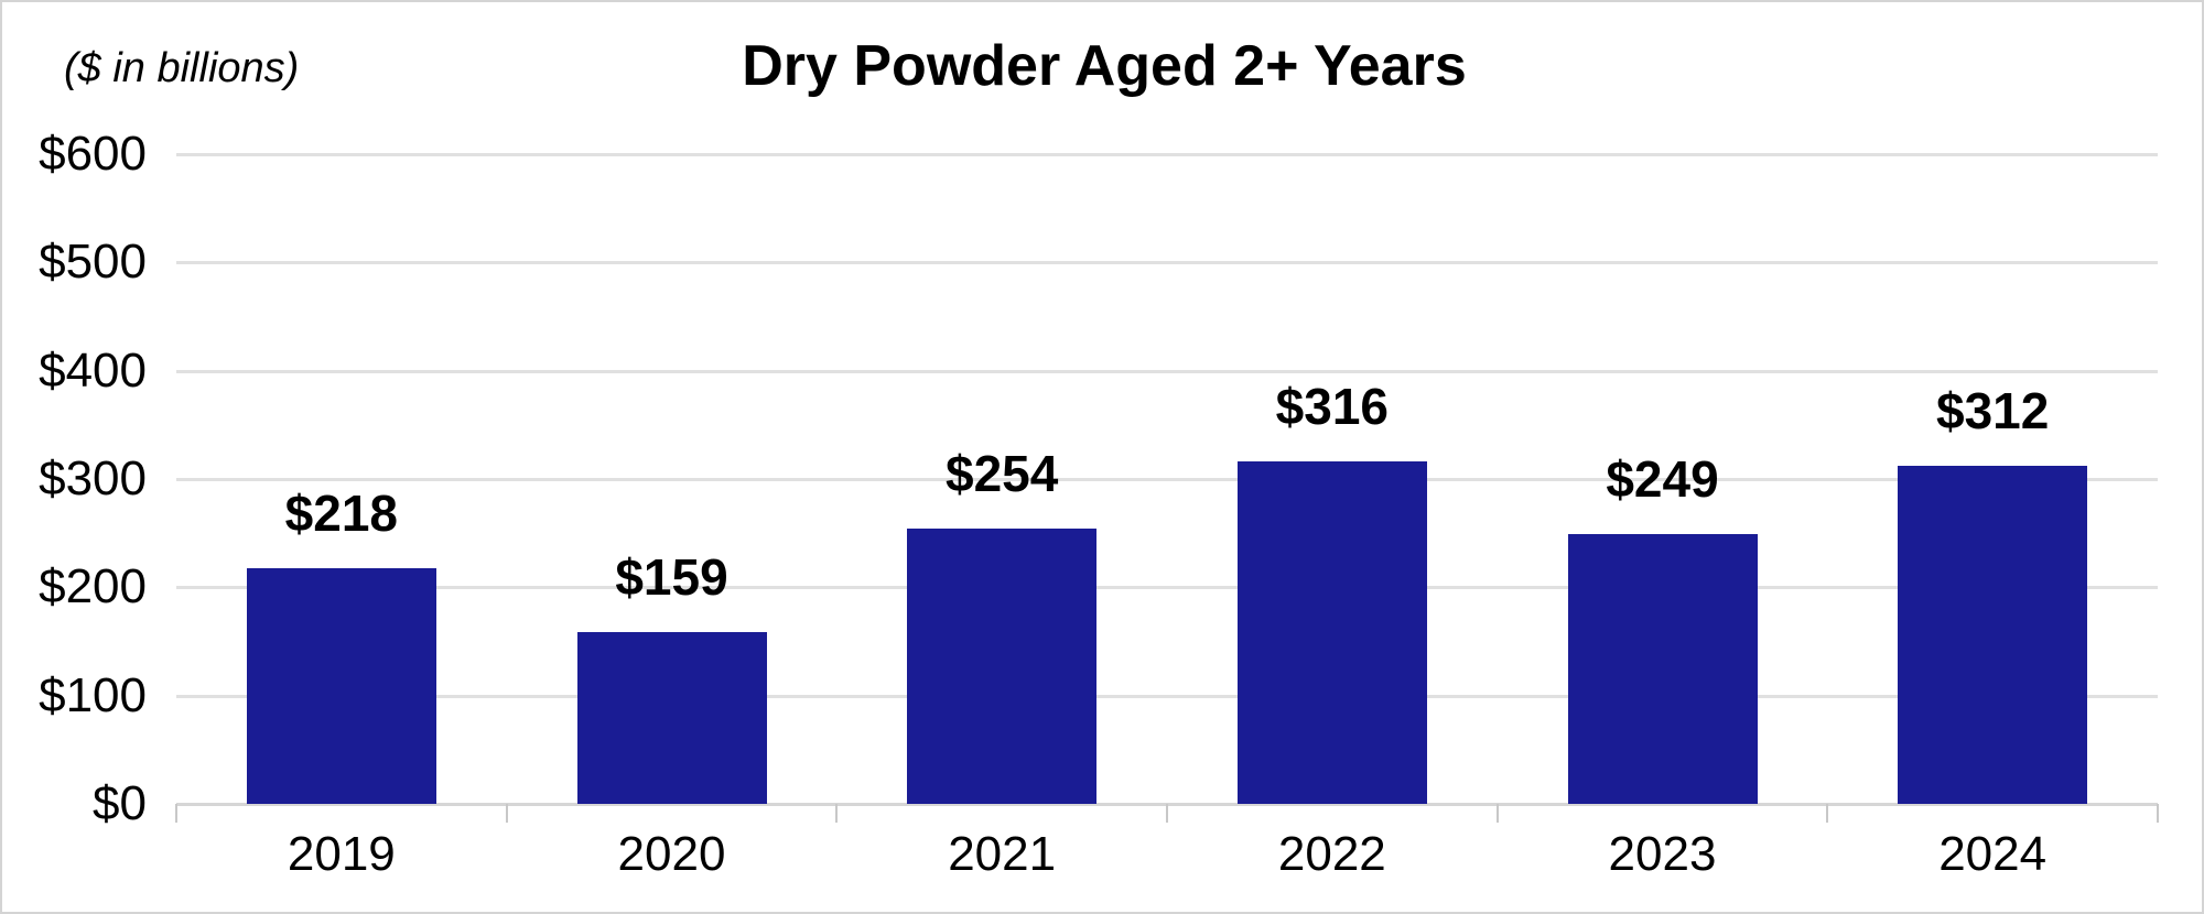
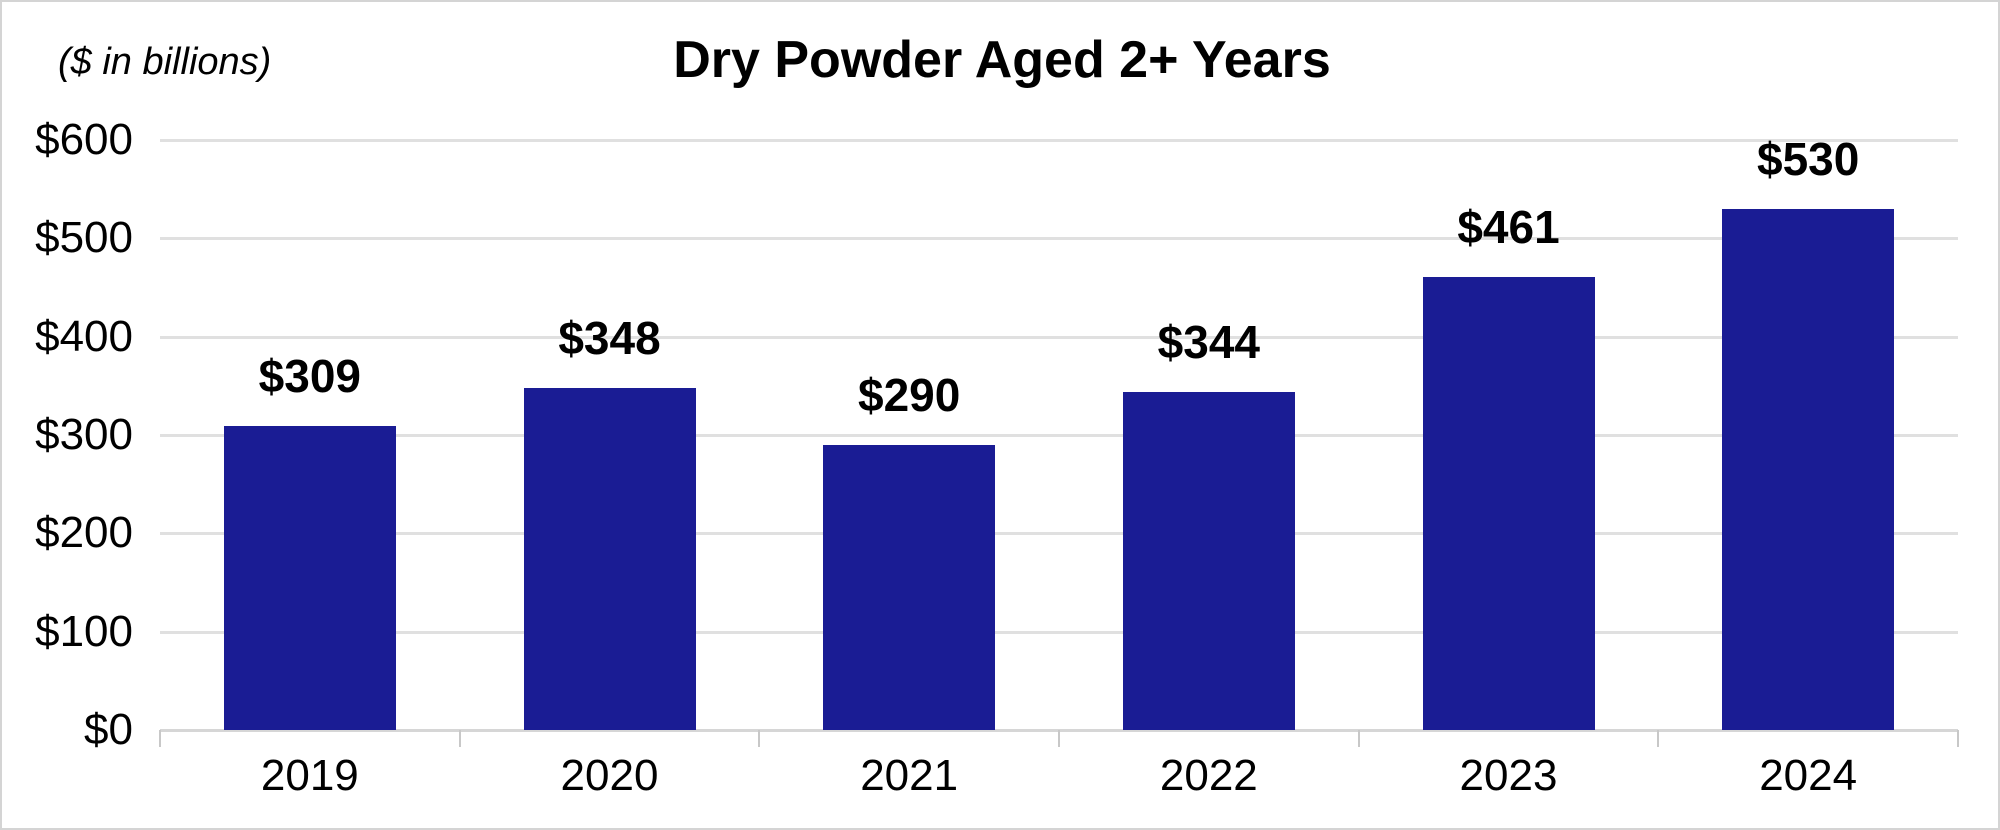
2019: $218 -> $309
2020: $159 -> $348
2021: $254 -> $290
2022: $316 -> $344
2023: $249 -> $461
2024: $312 -> $530
